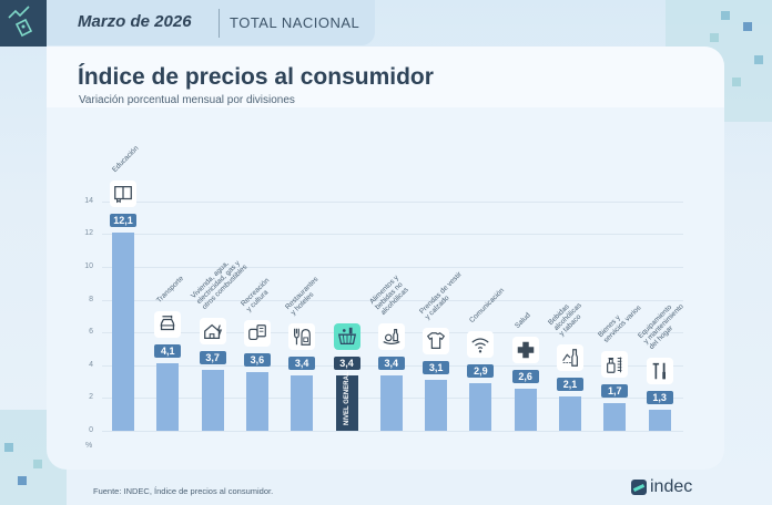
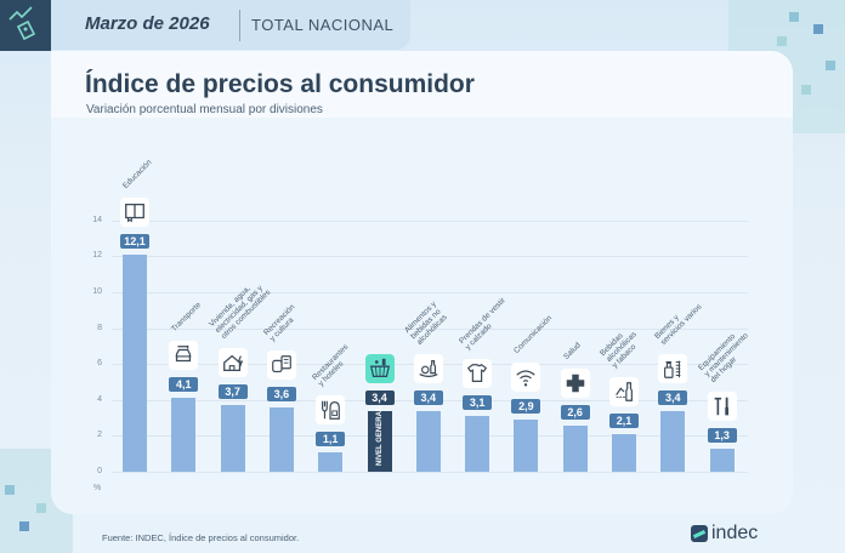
Restaurantes y hoteles: 3,4 -> 1,1
Bienes y servicios varios: 1,7 -> 3,4
